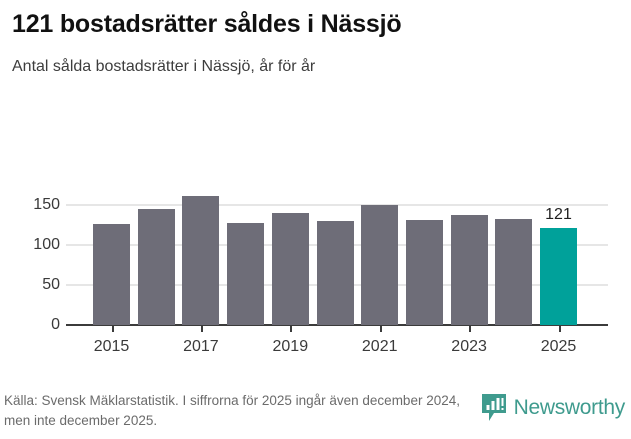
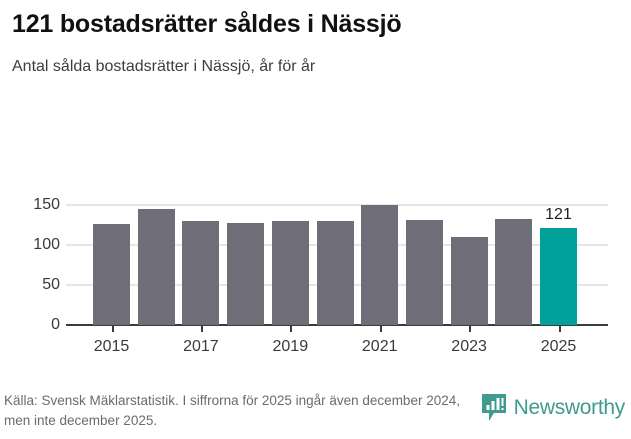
2017: 160 -> 130
2019: 140 -> 130
2023: 140 -> 110
